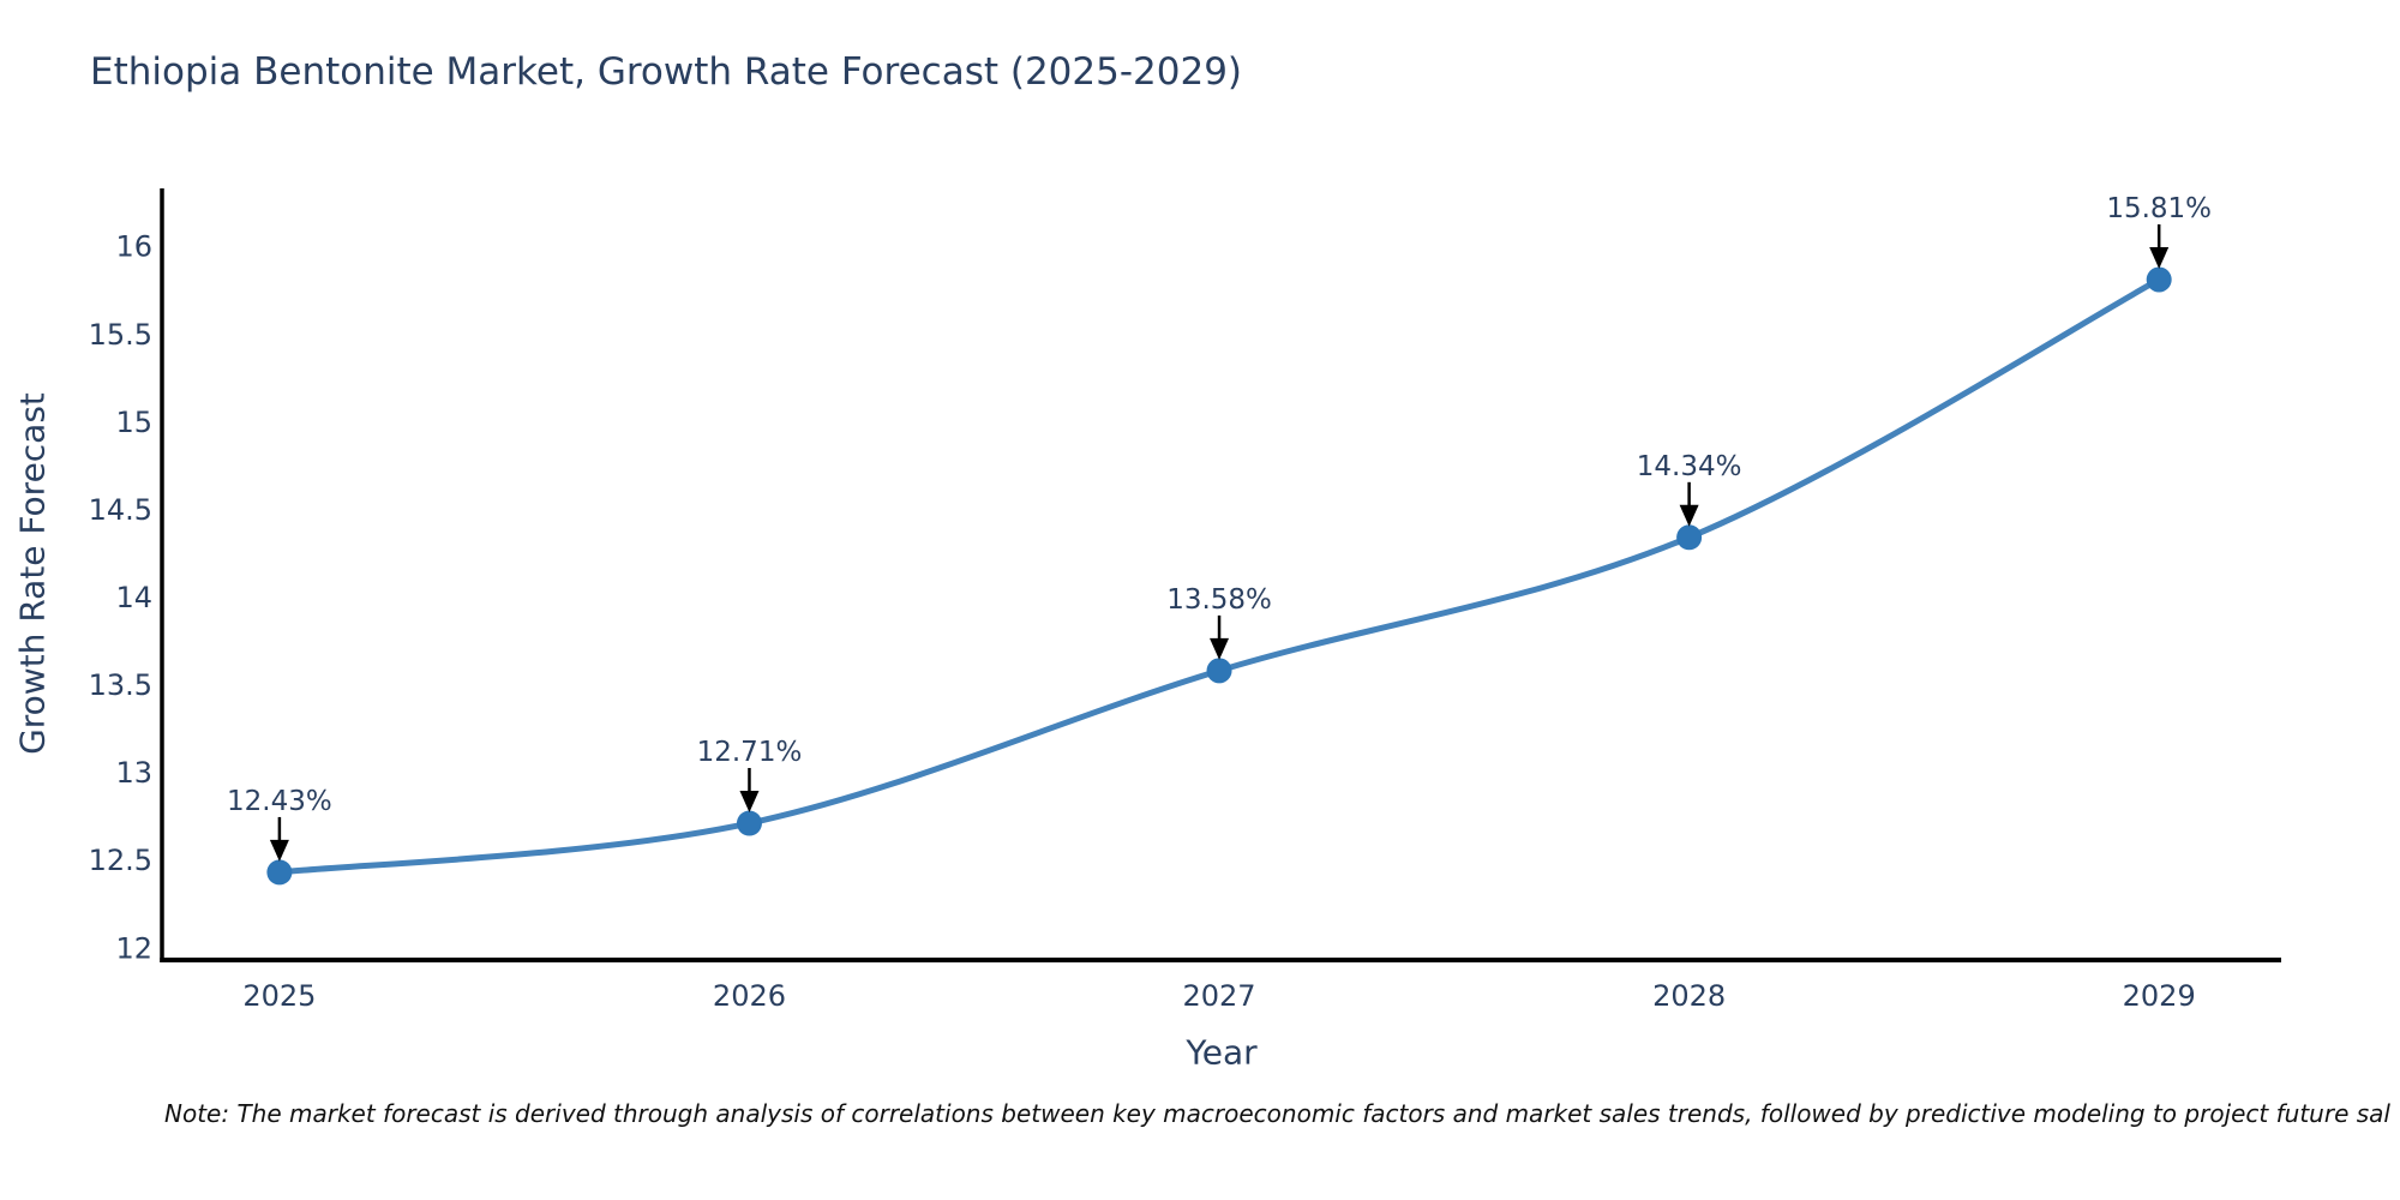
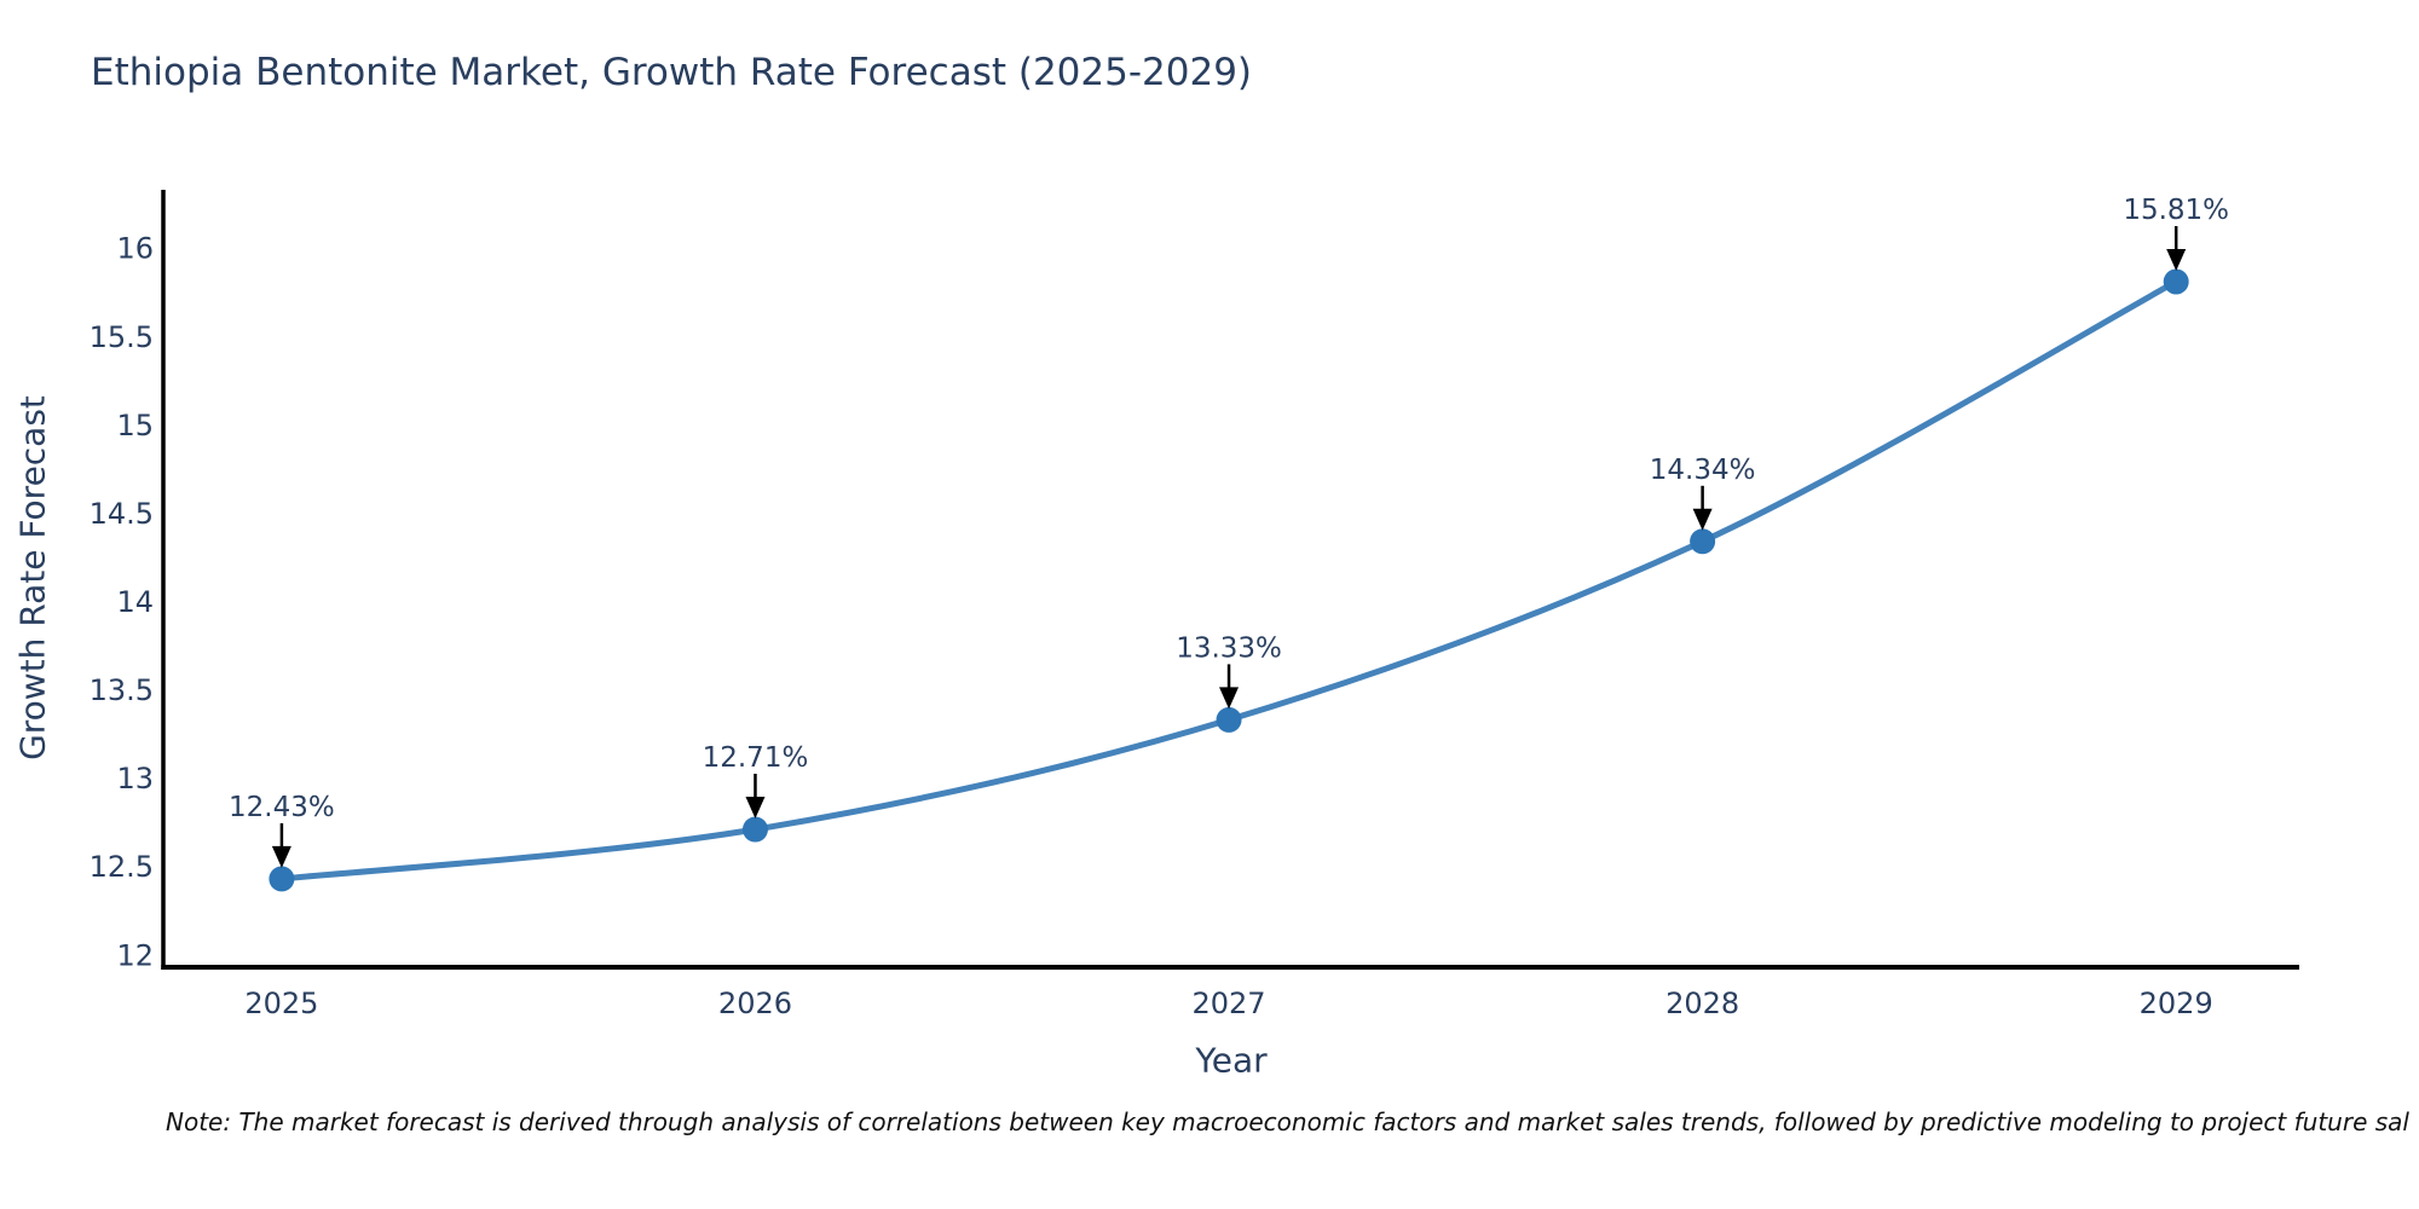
2027: 13.58% -> 13.33%
